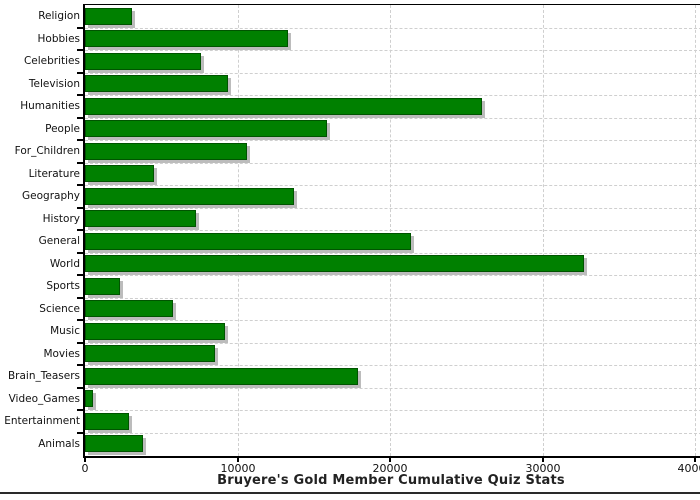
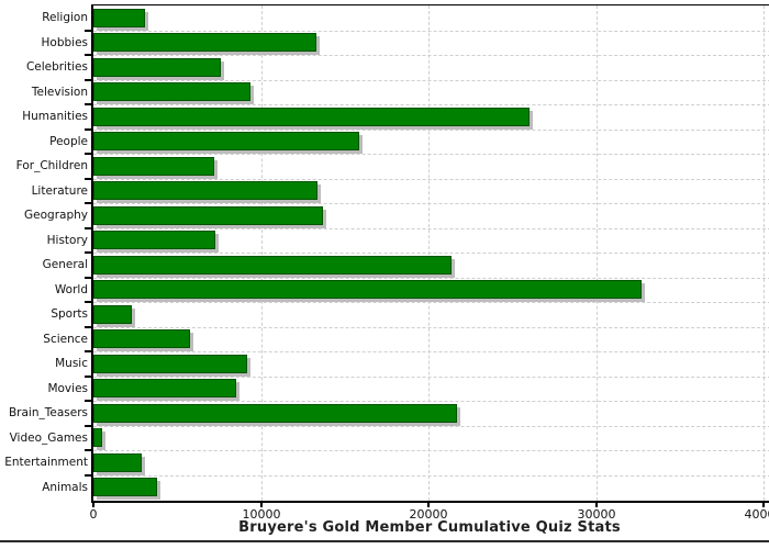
For_Children: 10600 -> 7200
Literature: 4500 -> 13400
Brain_Teasers: 17900 -> 21700
